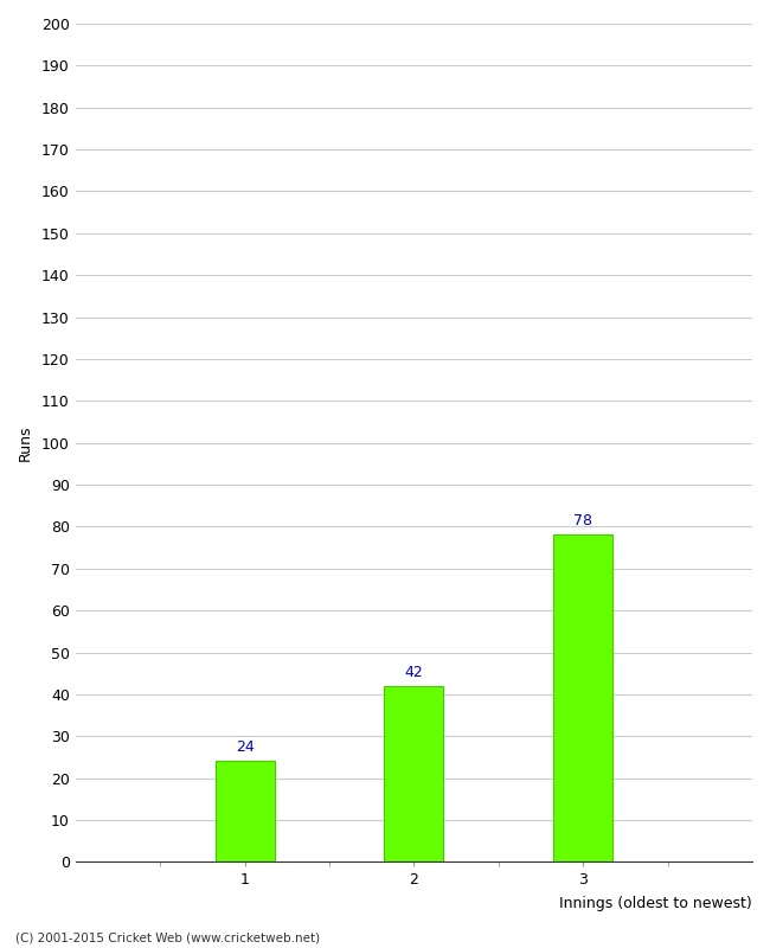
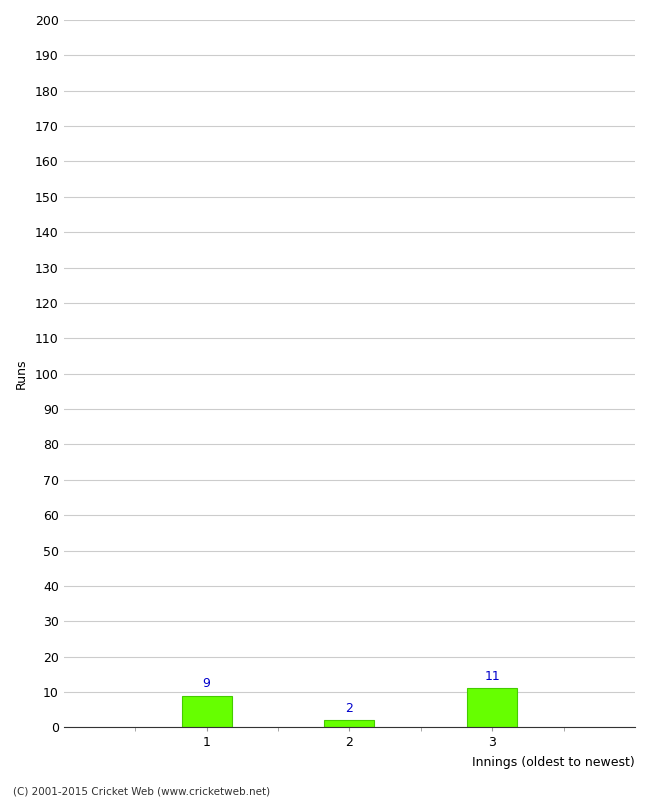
1: 24 -> 9
2: 42 -> 2
3: 78 -> 11
